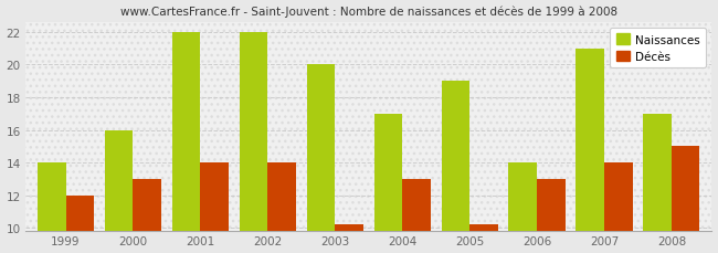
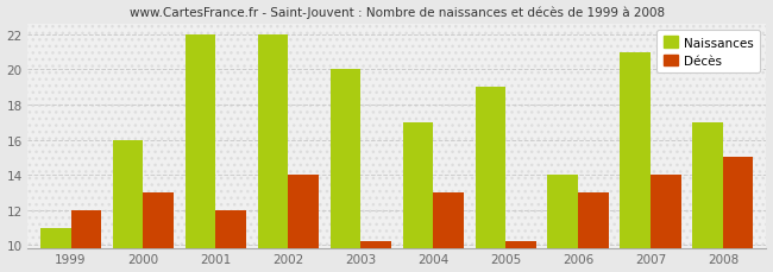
Naissances/1999: 14 -> 11
Décès/2001: 14.0 -> 12.0
